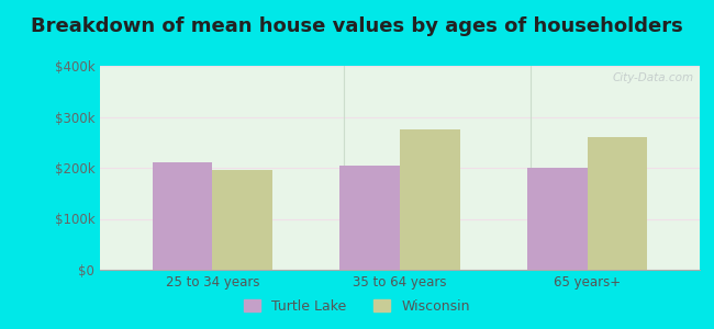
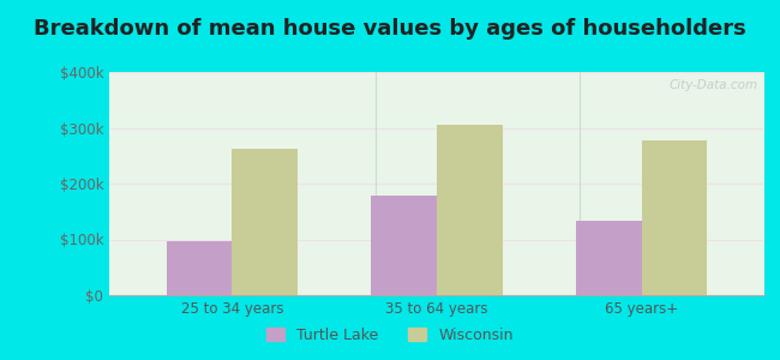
Turtle Lake/25 to 34 years: $210k -> $97k
Wisconsin/25 to 34 years: $195k -> $263k
Turtle Lake/35 to 64 years: $205k -> $178k
Wisconsin/35 to 64 years: $275k -> $305k
Turtle Lake/65 years+: $200k -> $133k
Wisconsin/65 years+: $260k -> $278k
